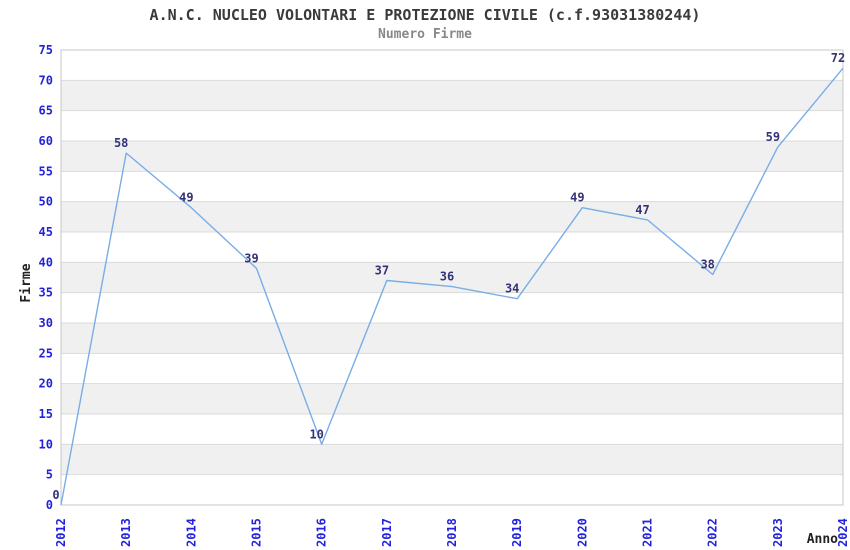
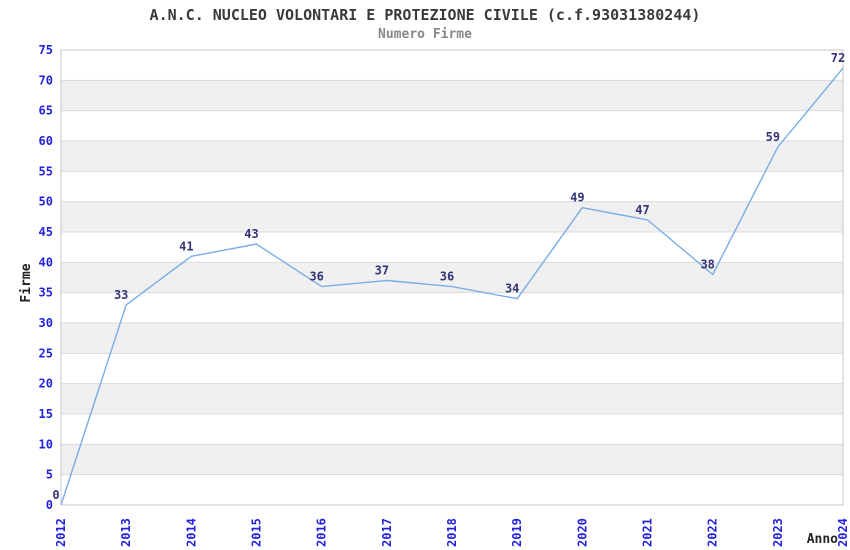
2013: 58 -> 33
2014: 49 -> 41
2015: 39 -> 43
2016: 10 -> 36
